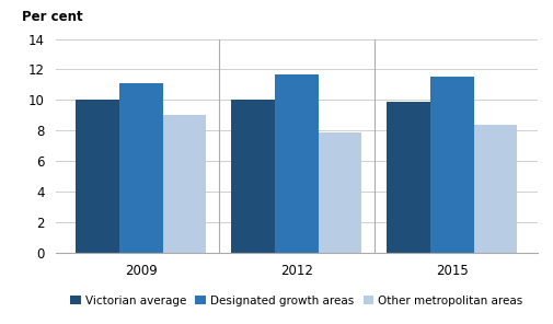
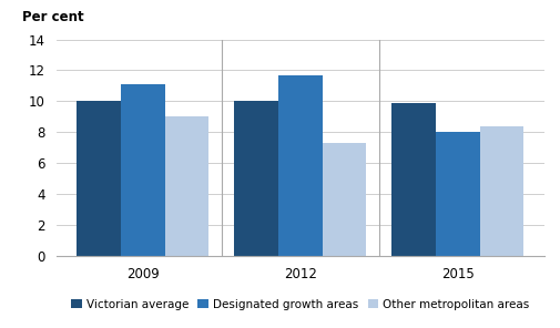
Other metropolitan areas/2012: 7.9 -> 7.3
Designated growth areas/2015: 11.5 -> 8.0
